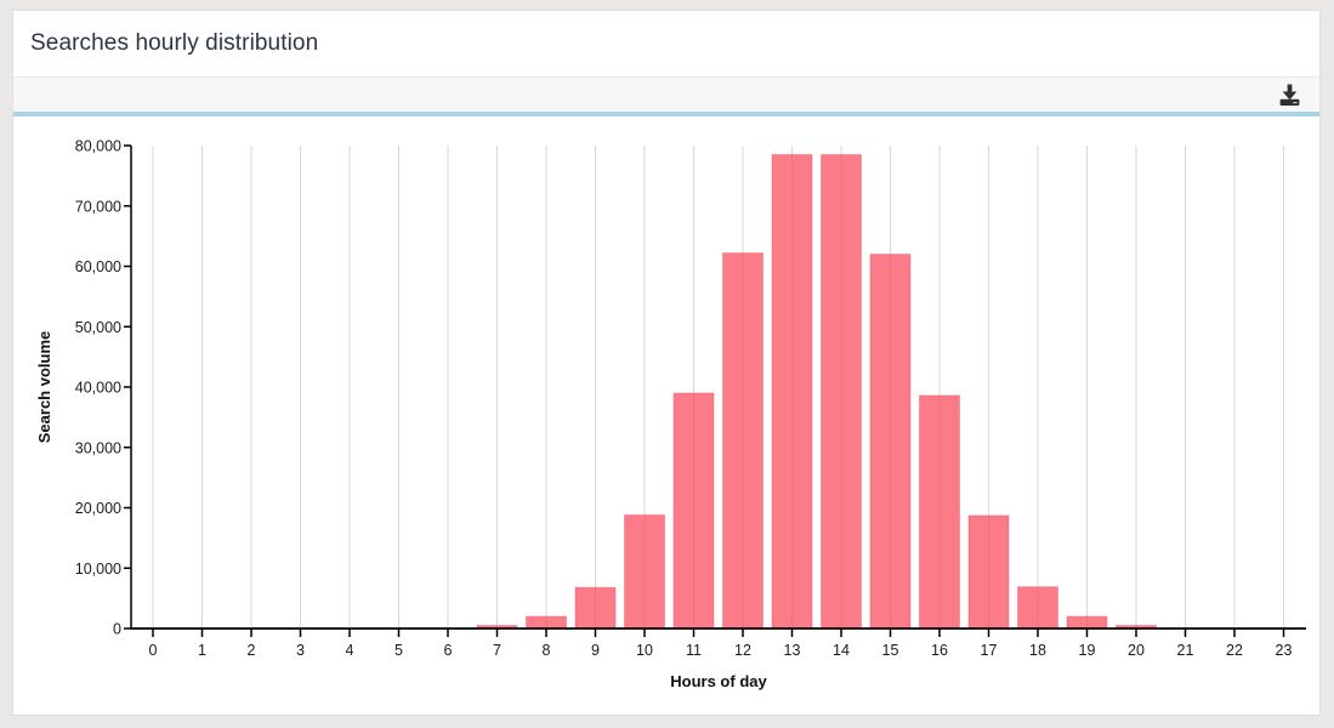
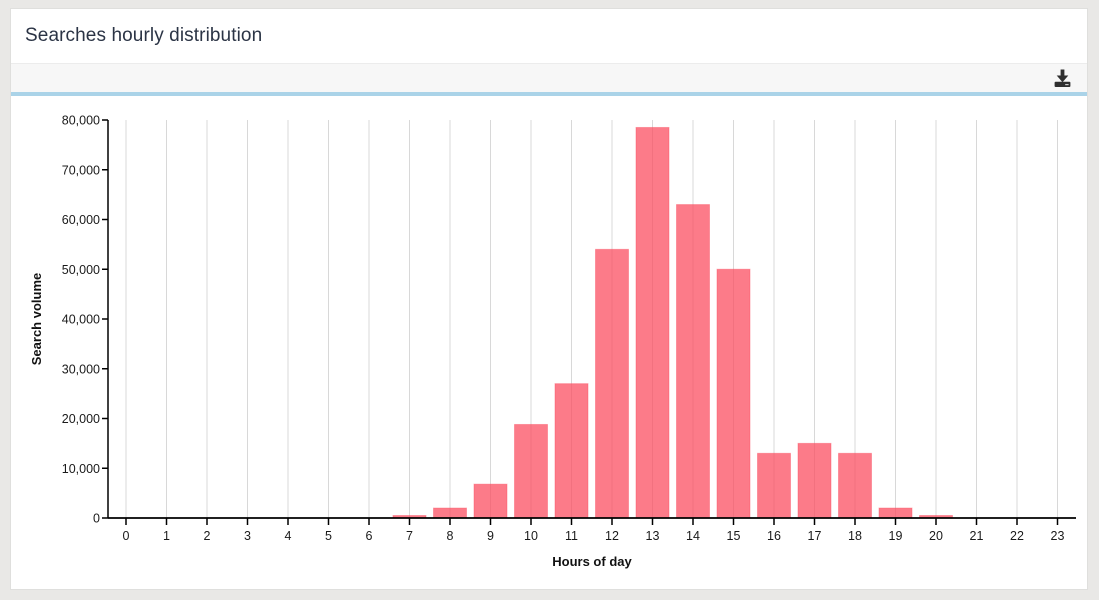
11: 39000 -> 27000
12: 62000 -> 54000
14: 78000 -> 63000
15: 62000 -> 50000
16: 39000 -> 13000
17: 19000 -> 15000
18: 7000 -> 13000
